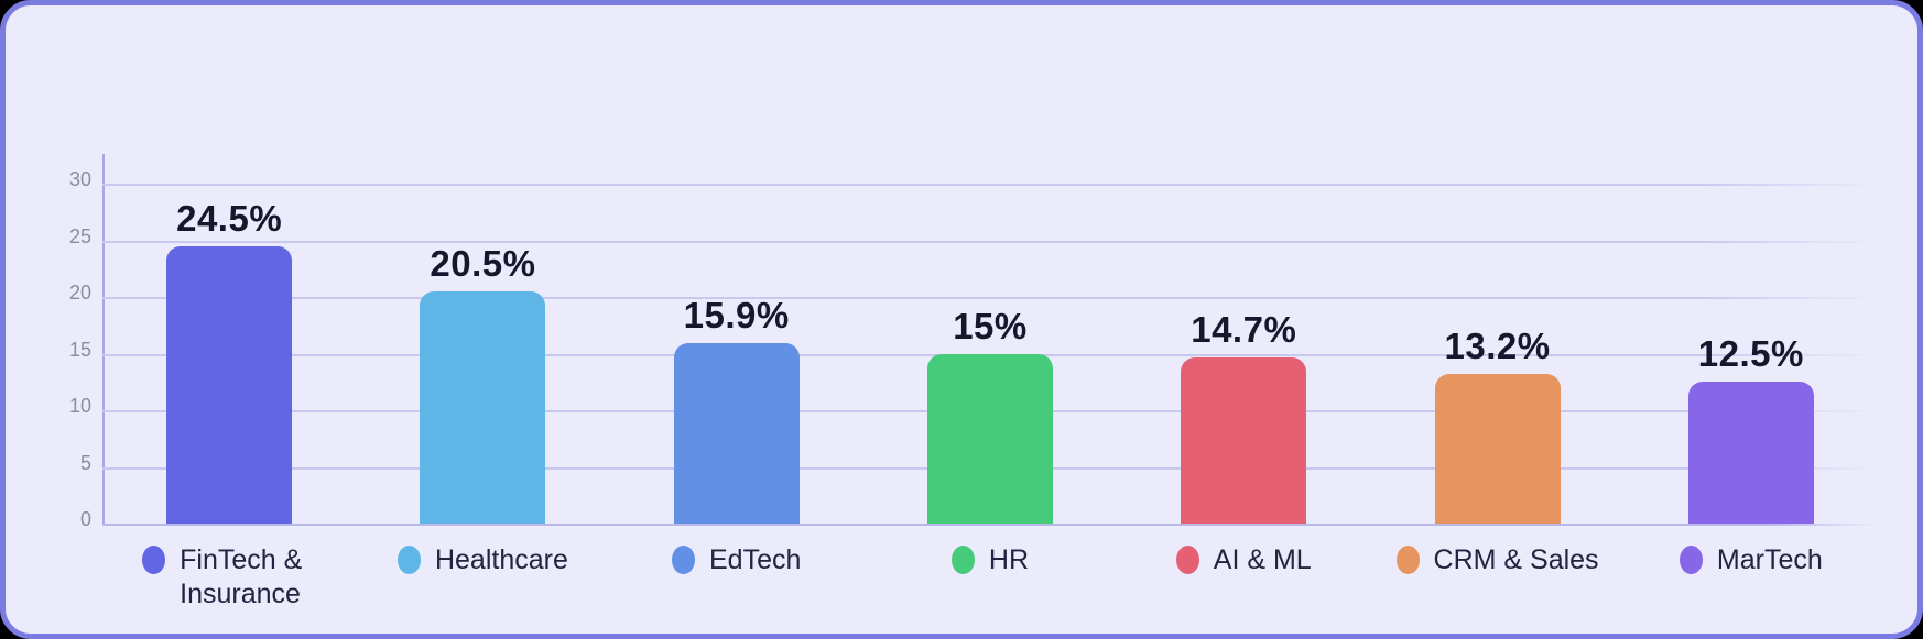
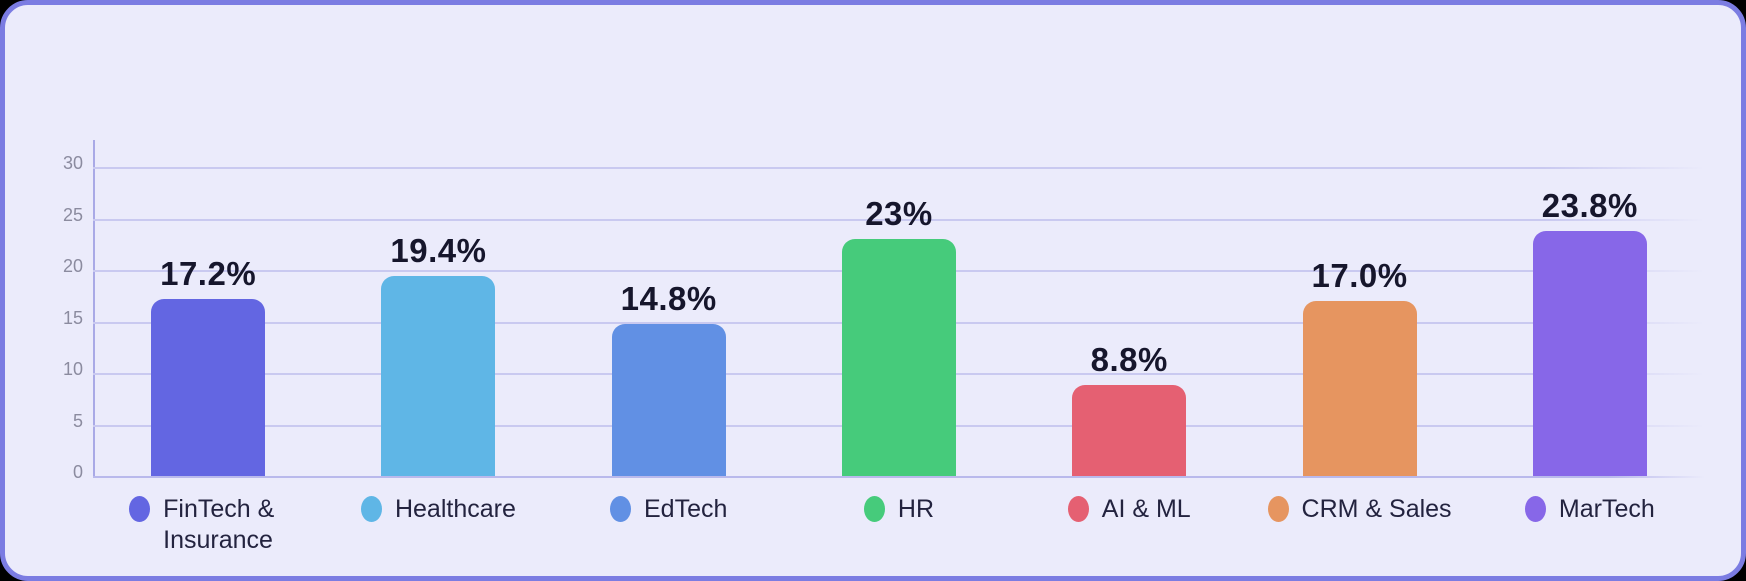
FinTech & Insurance: 24.5% -> 17.2%
Healthcare: 20.5% -> 19.4%
EdTech: 15.9% -> 14.8%
HR: 15% -> 23%
AI & ML: 14.7% -> 8.8%
CRM & Sales: 13.2% -> 17.0%
MarTech: 12.5% -> 23.8%
